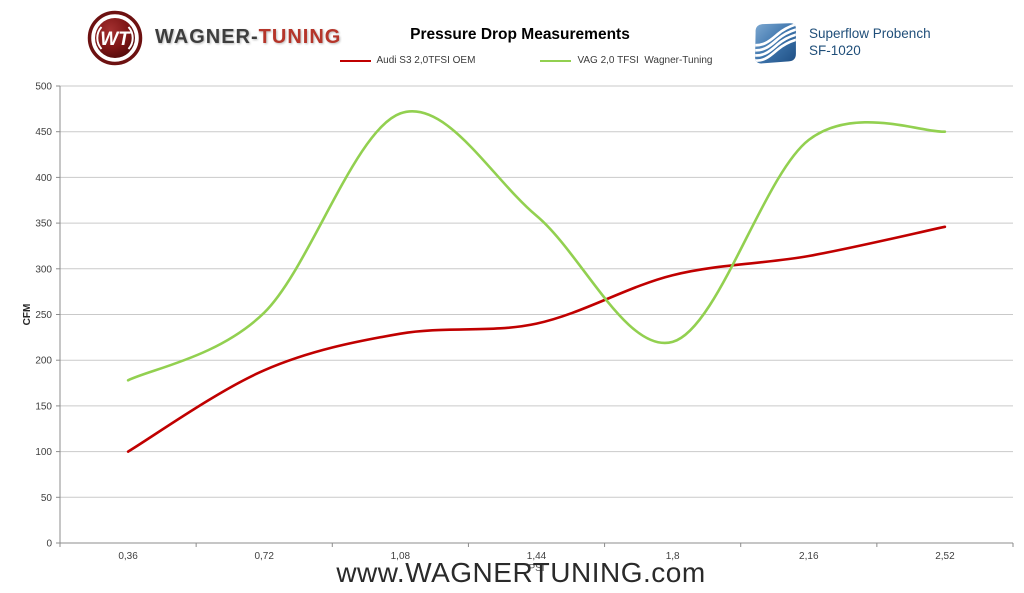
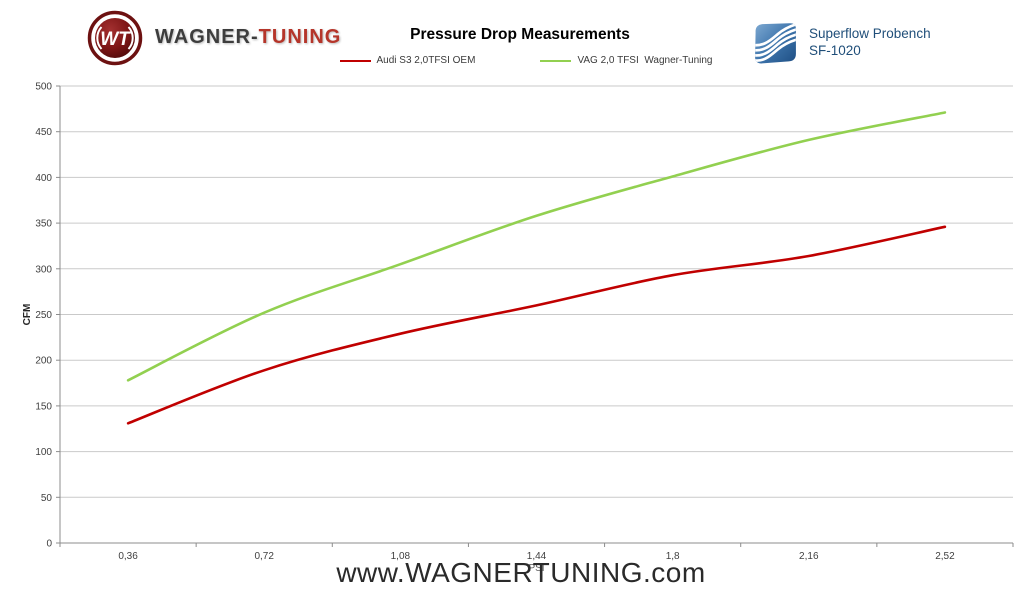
Audi S3 2,0TFSI OEM/0,36: 100 -> 130
VAG 2,0 TFSI Wagner-Tuning/1,08: 470 -> 300
Audi S3 2,0TFSI OEM/1,44: 240 -> 260
VAG 2,0 TFSI Wagner-Tuning/1,8: 220 -> 400
VAG 2,0 TFSI Wagner-Tuning/2,52: 450 -> 470
